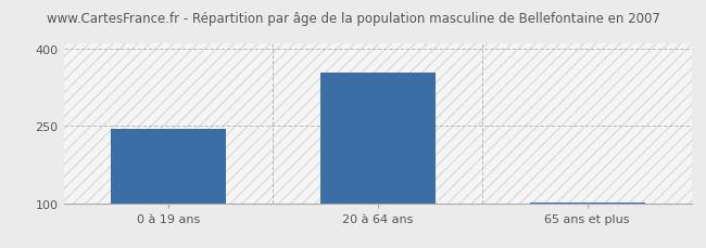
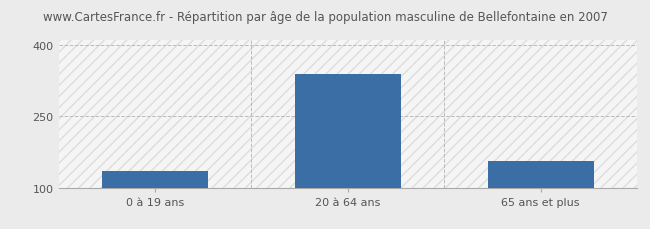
0 à 19 ans: 245 -> 135
20 à 64 ans: 355 -> 340
65 ans et plus: 102 -> 155
